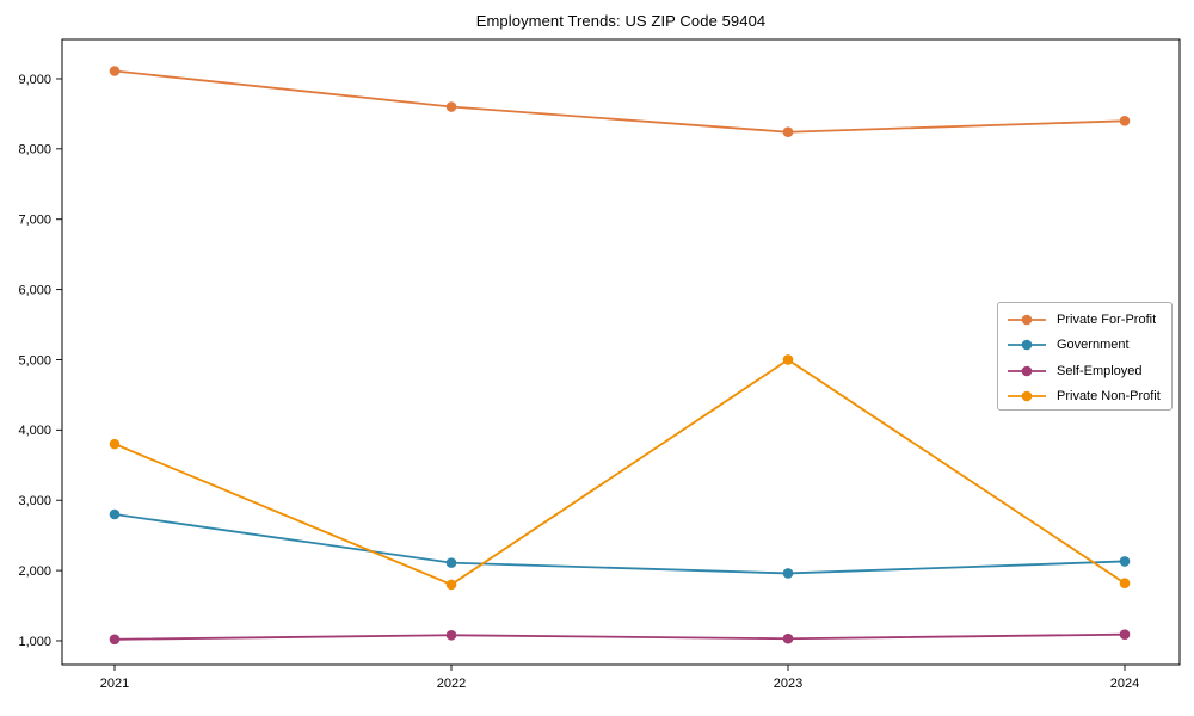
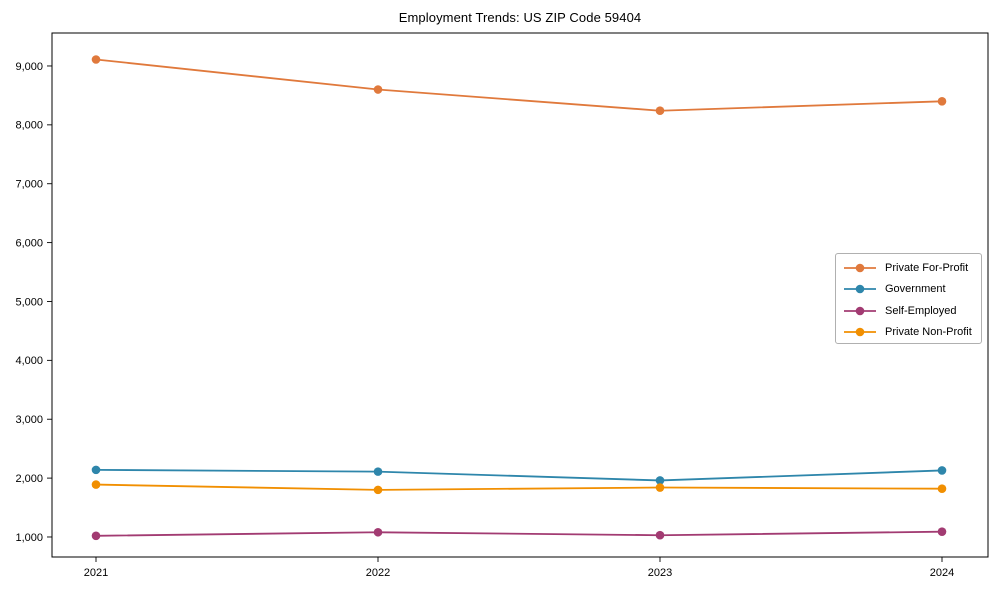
Government/2021: 2800 -> 2100
Private Non-Profit/2021: 3800 -> 1900
Private Non-Profit/2023: 5000 -> 1800
